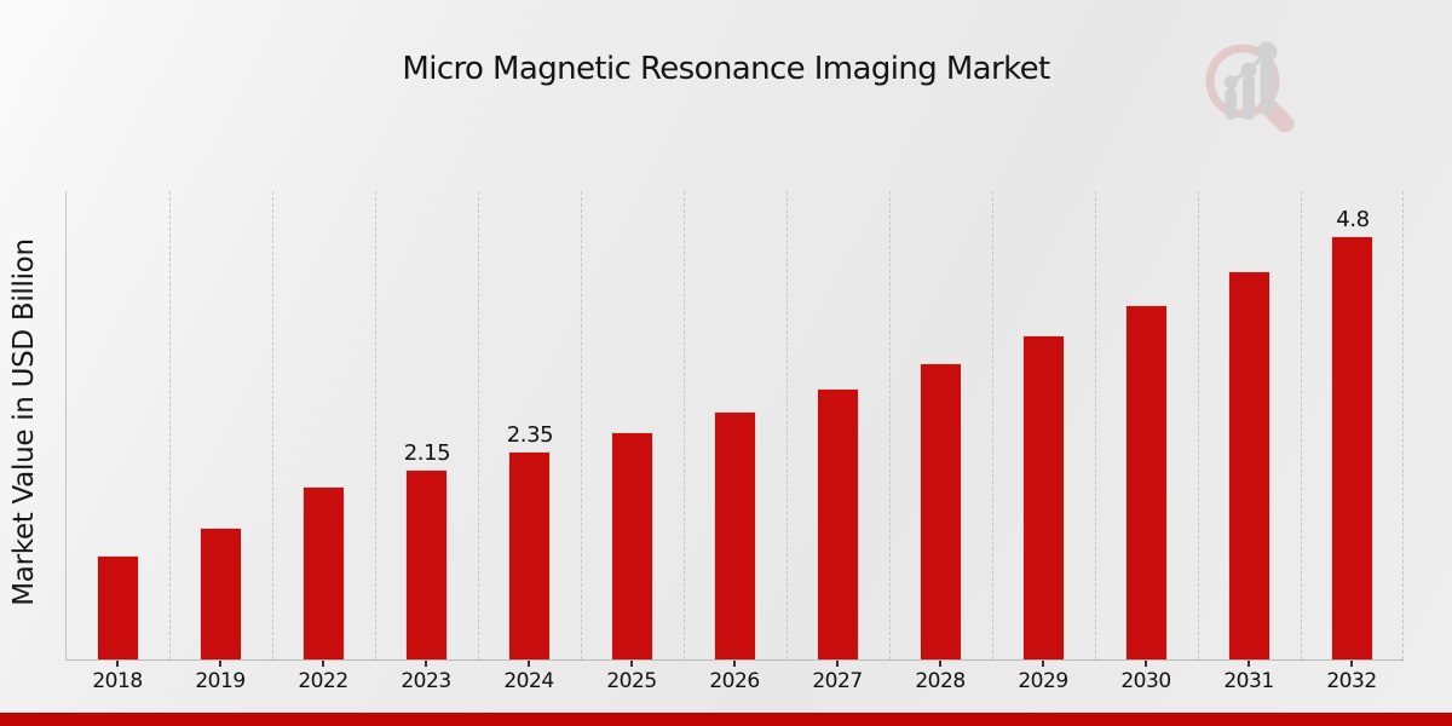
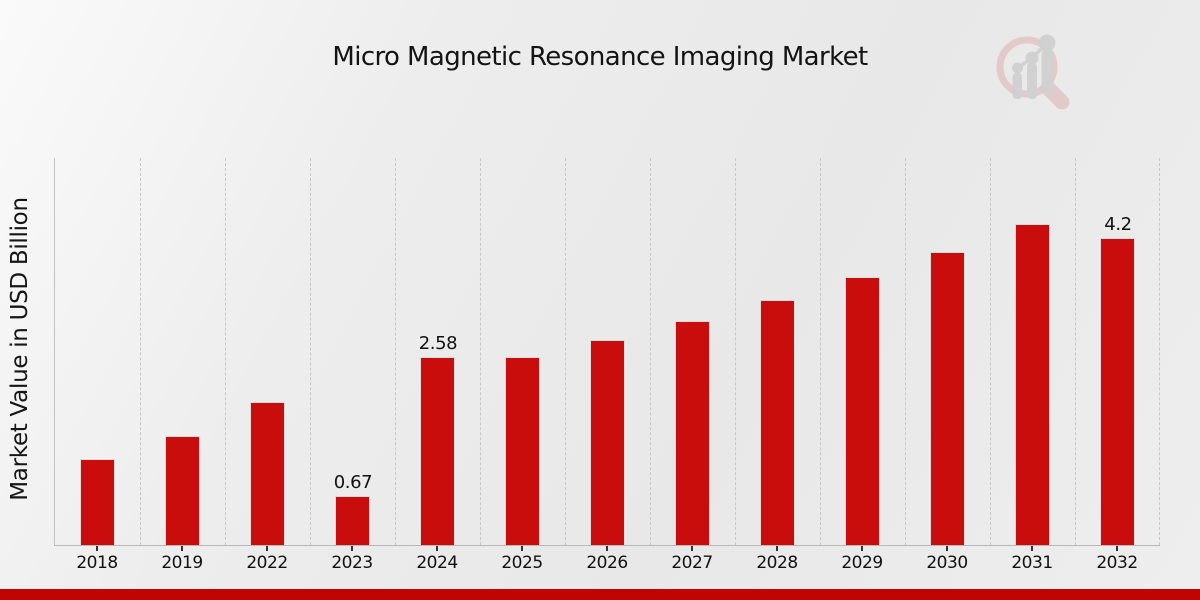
2023: 2.15 -> 0.67
2024: 2.35 -> 2.58
2032: 4.8 -> 4.2
